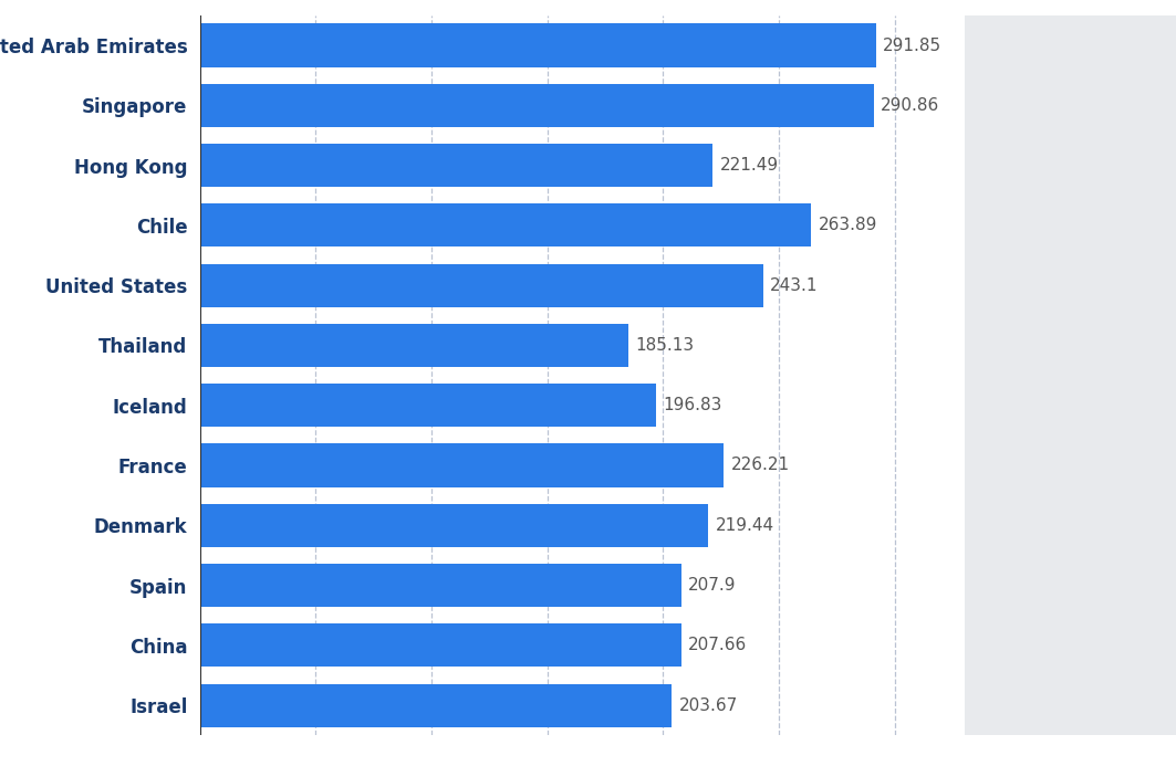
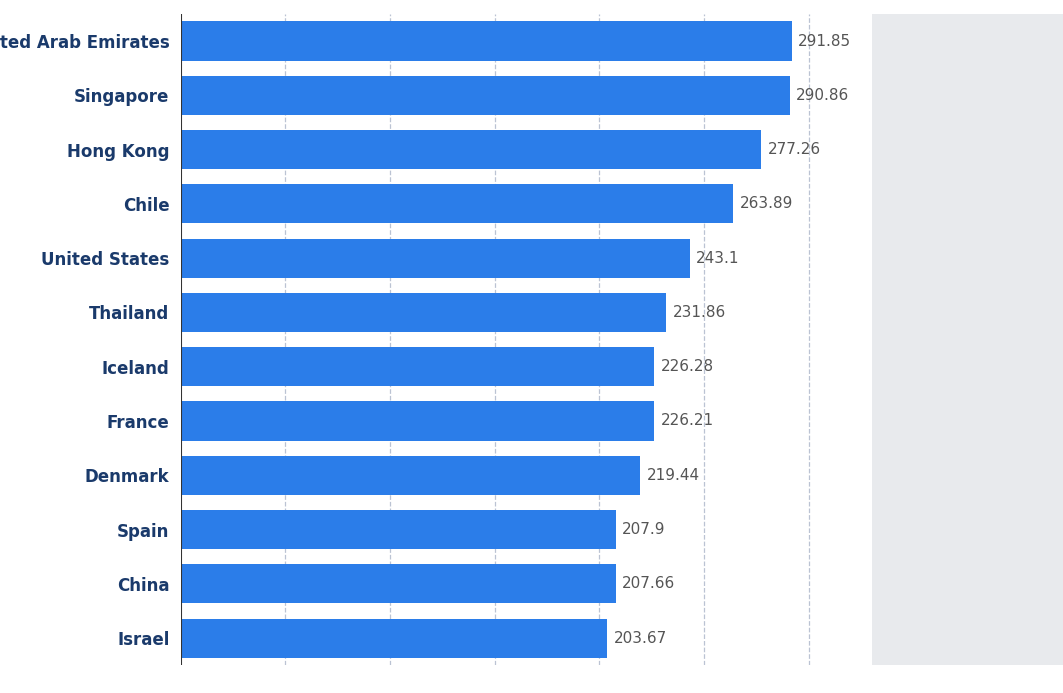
Hong Kong: 221.49 -> 277.26
Thailand: 185.13 -> 231.86
Iceland: 196.83 -> 226.28
